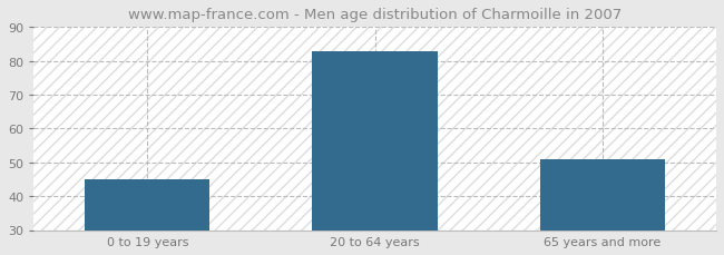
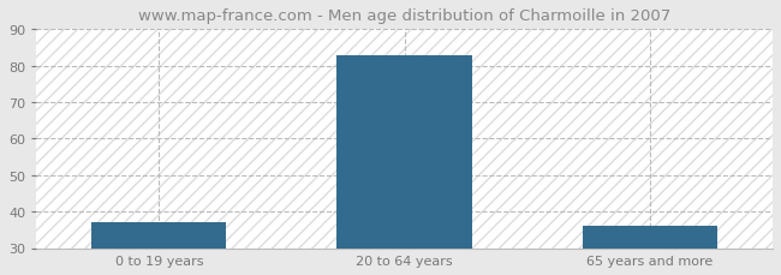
0 to 19 years: 45 -> 37
65 years and more: 51 -> 36
